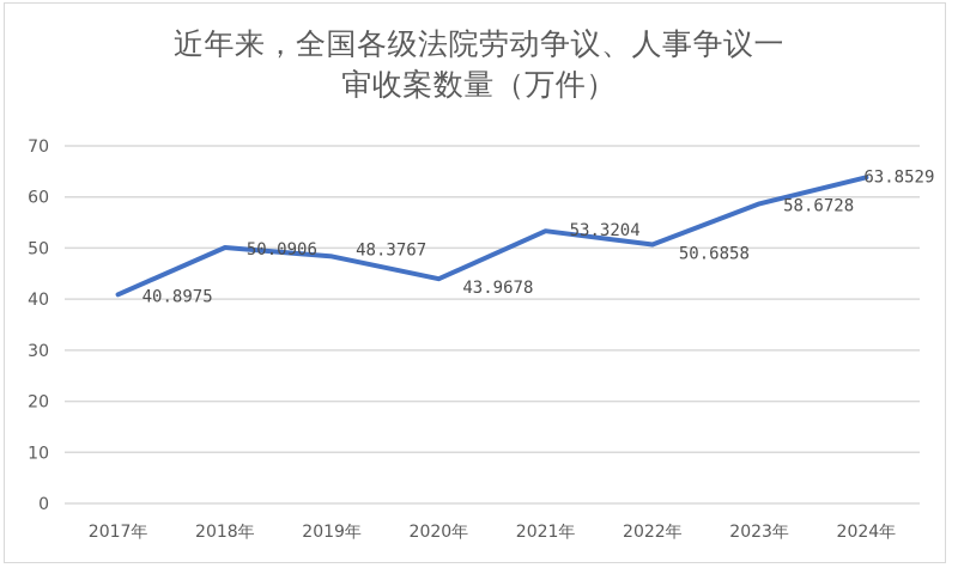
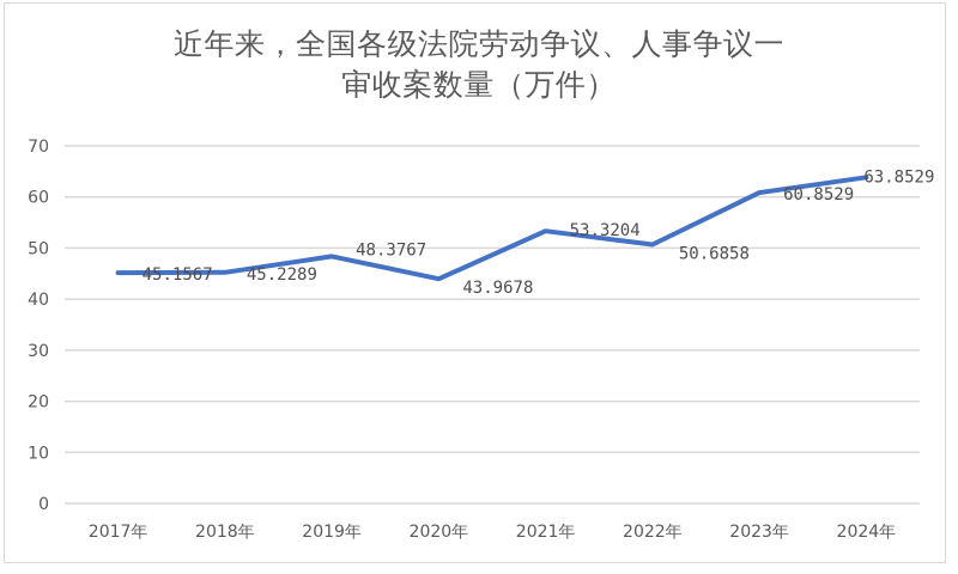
2017年: 40.8975 -> 45.1567
2018年: 50.0906 -> 45.2289
2023年: 58.6728 -> 60.8529
